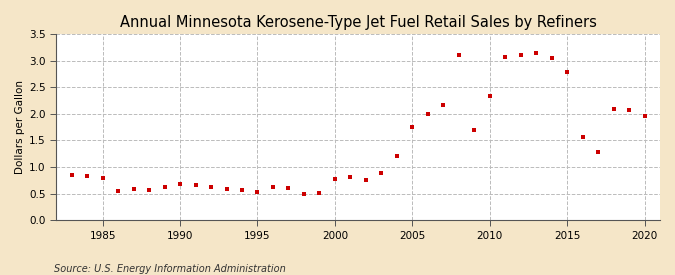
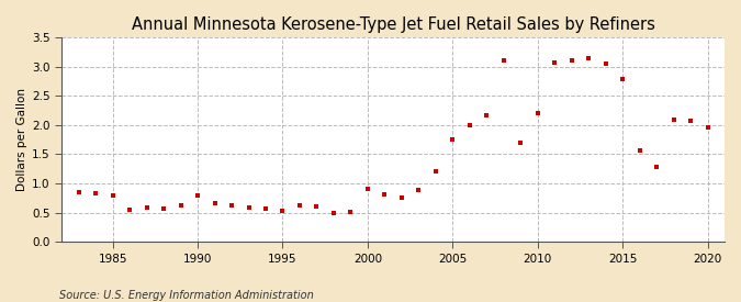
1990: 0.68 -> 0.79
2000: 0.78 -> 0.90
2010: 2.34 -> 2.20
